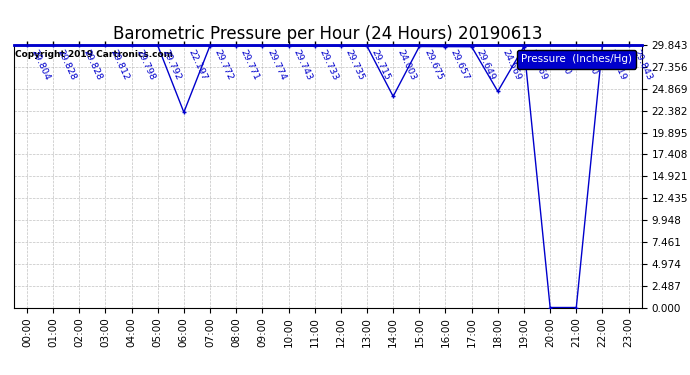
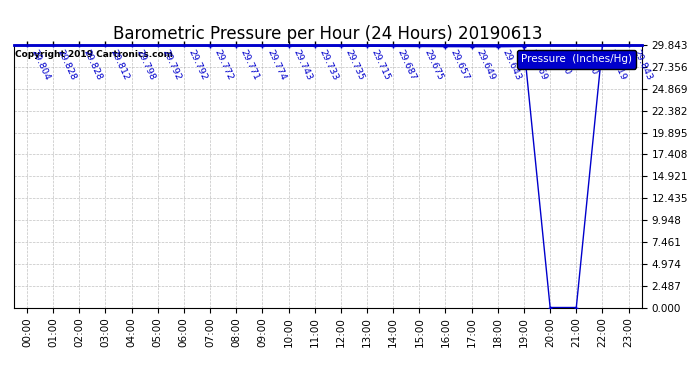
06:00: 22.197 -> 29.792
14:00: 24.003 -> 29.687
18:00: 24.569 -> 29.643
